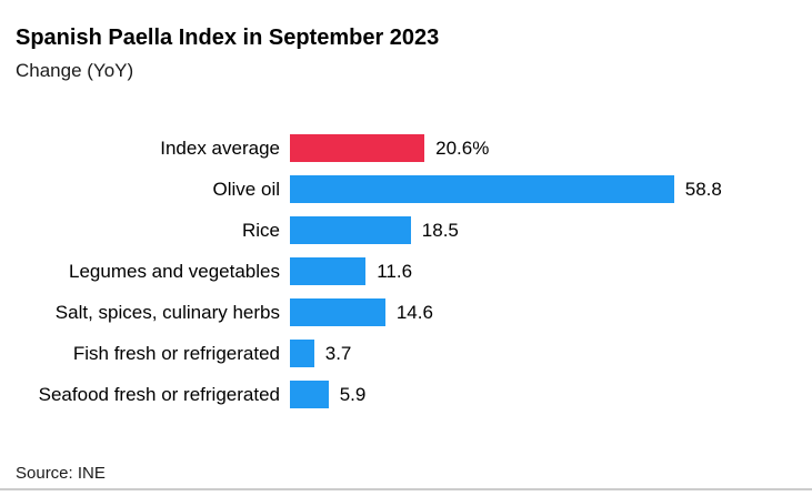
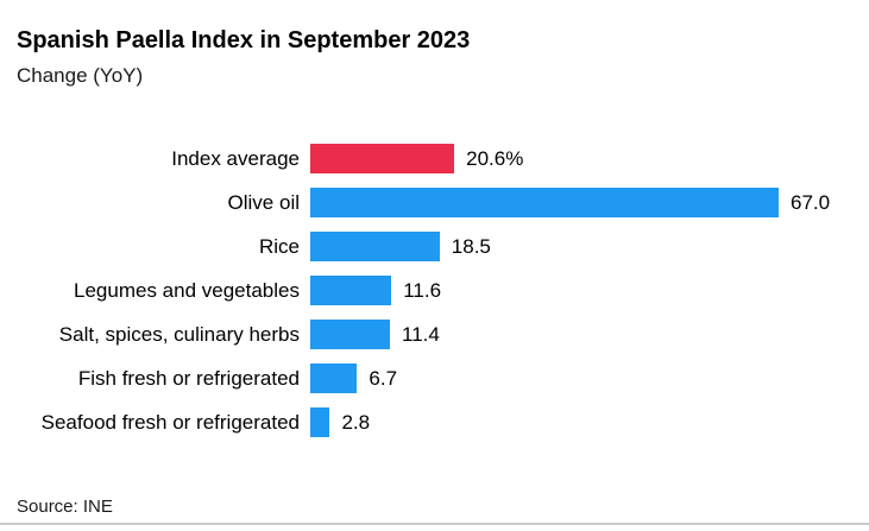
Olive oil: 58.8 -> 67.0
Salt, spices, culinary herbs: 14.6 -> 11.4
Fish fresh or refrigerated: 3.7 -> 6.7
Seafood fresh or refrigerated: 5.9 -> 2.8
